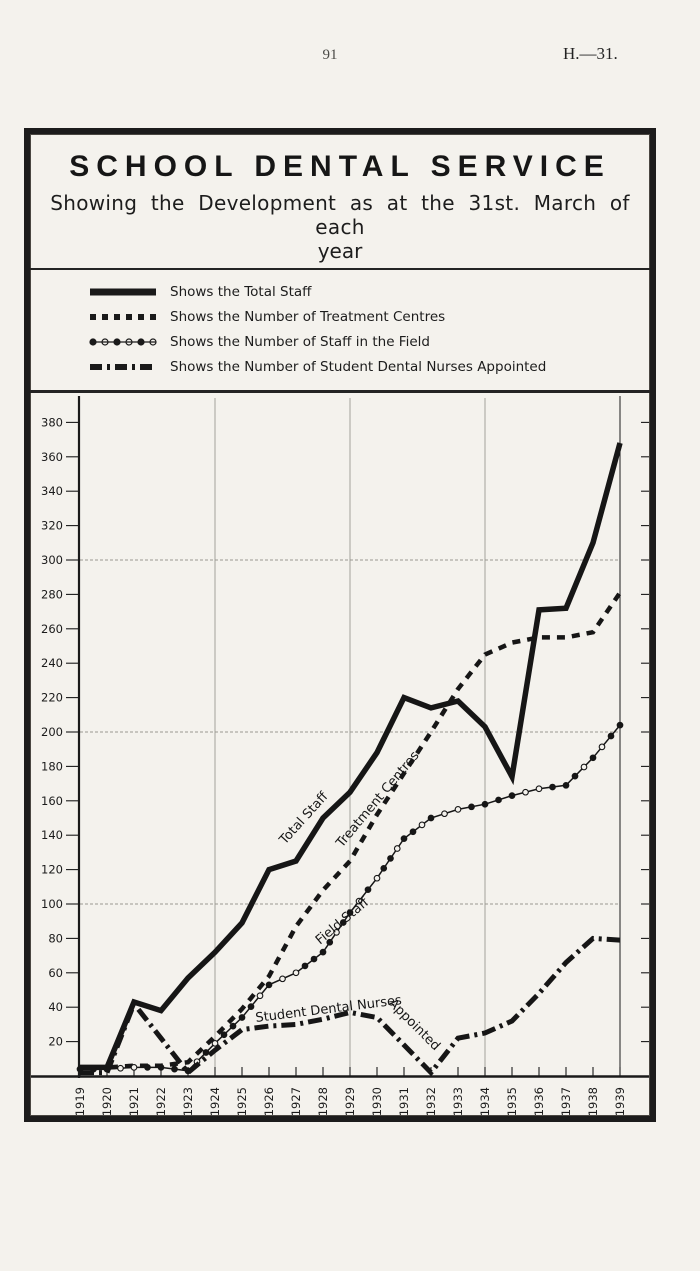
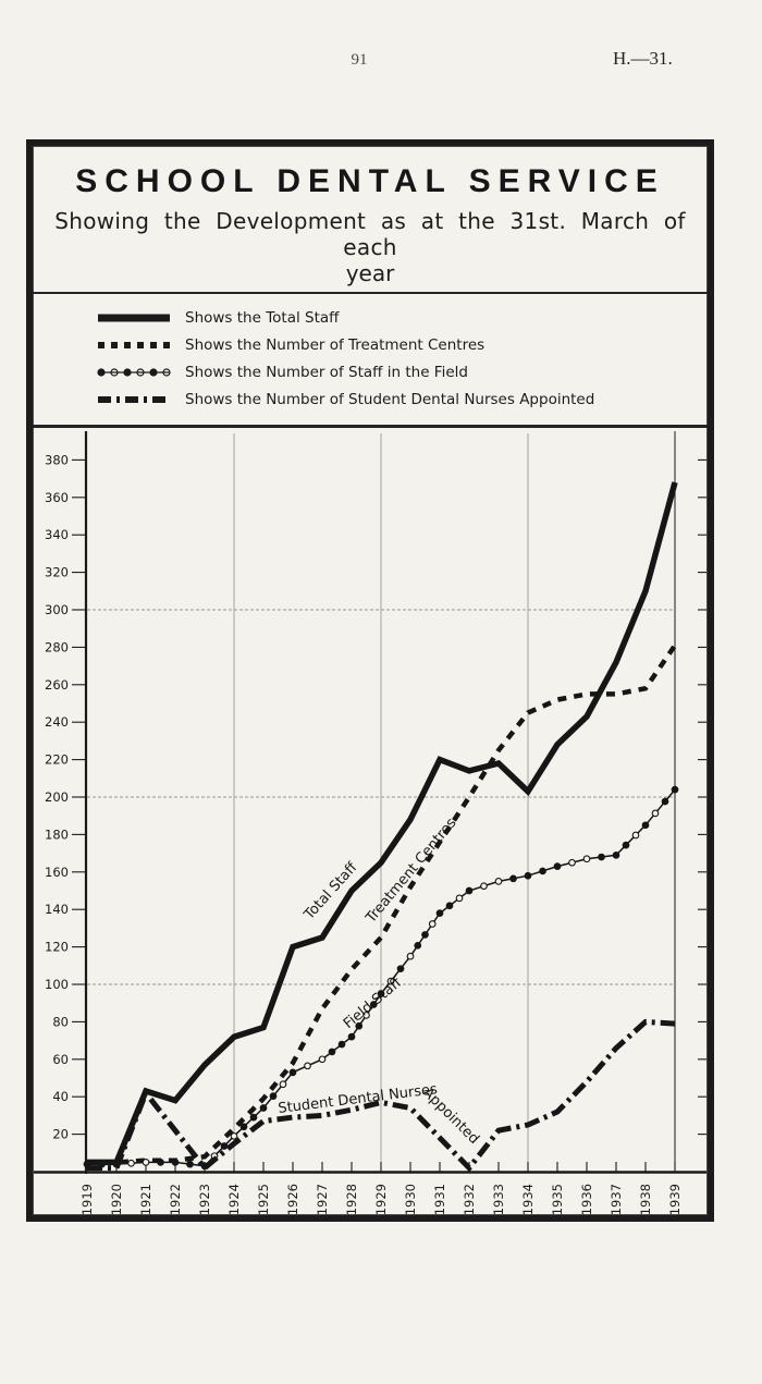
Total Staff/1925: 89 -> 77
Total Staff/1935: 174 -> 228
Total Staff/1936: 271 -> 243
